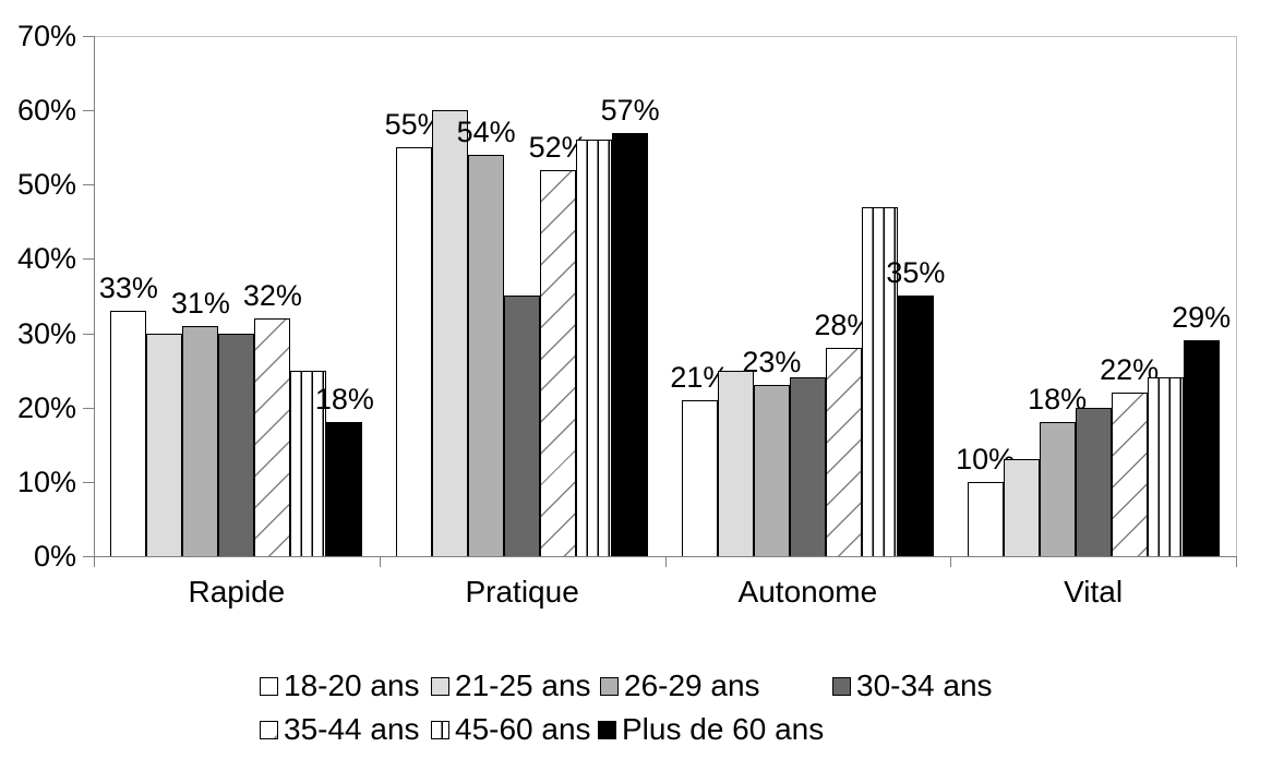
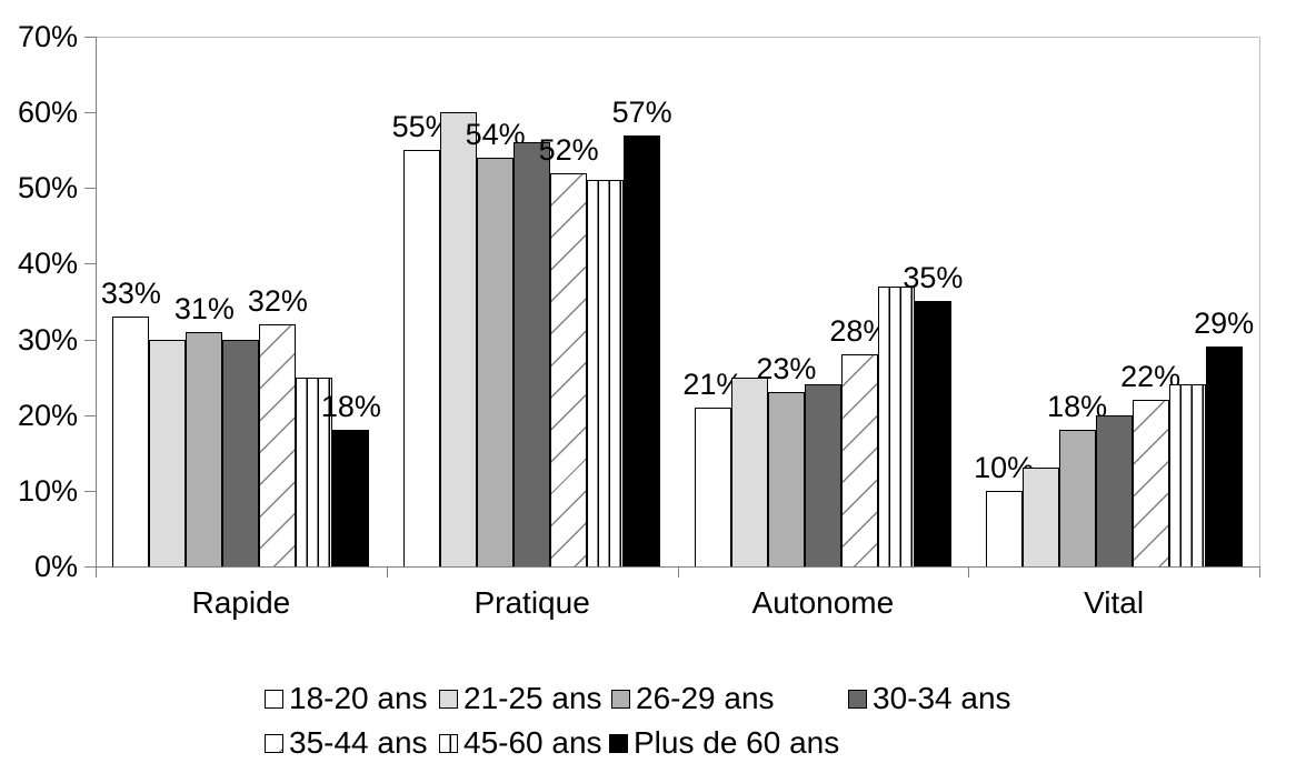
30-34 ans/Pratique: 35% -> 56%
45-60 ans/Pratique: 56% -> 51%
45-60 ans/Autonome: 47% -> 37%
